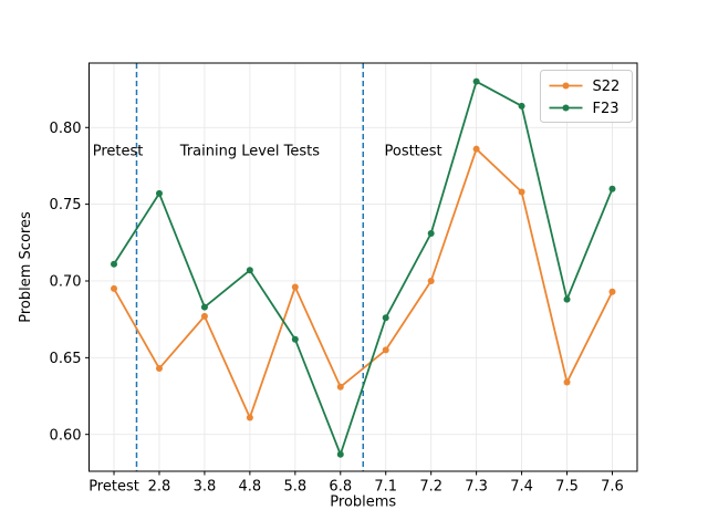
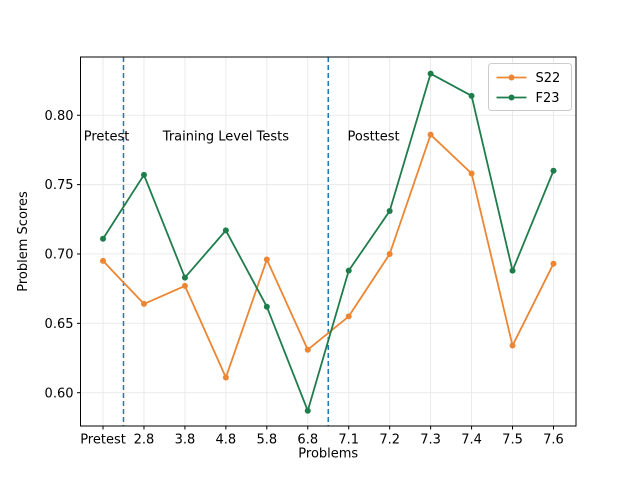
S22/2.8: 0.643 -> 0.664
F23/4.8: 0.707 -> 0.717
F23/7.1: 0.676 -> 0.688
